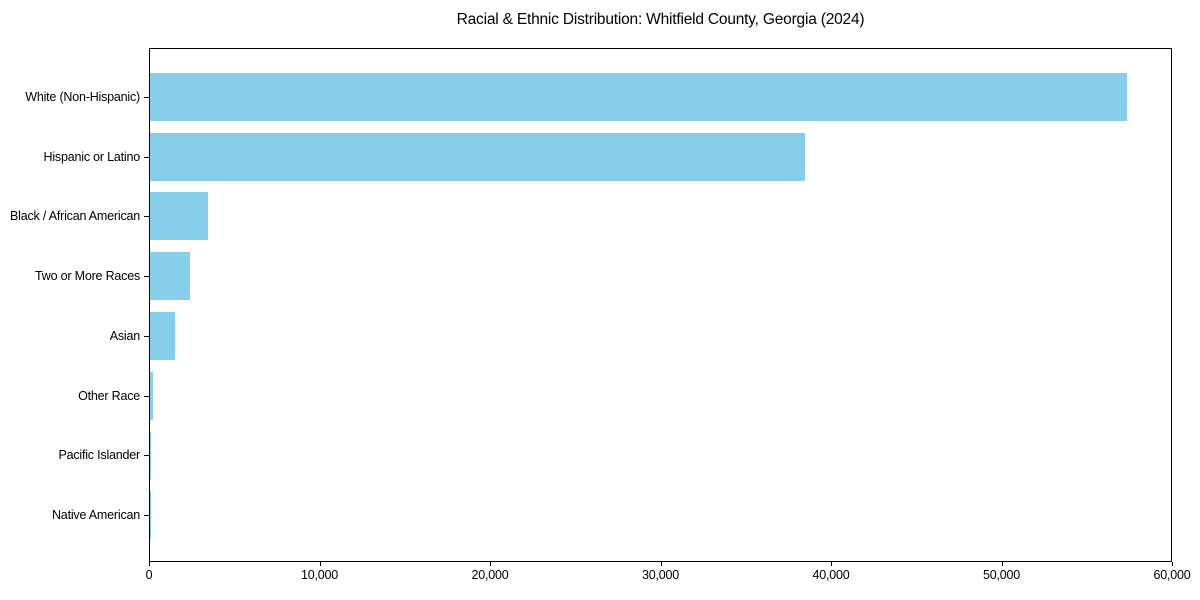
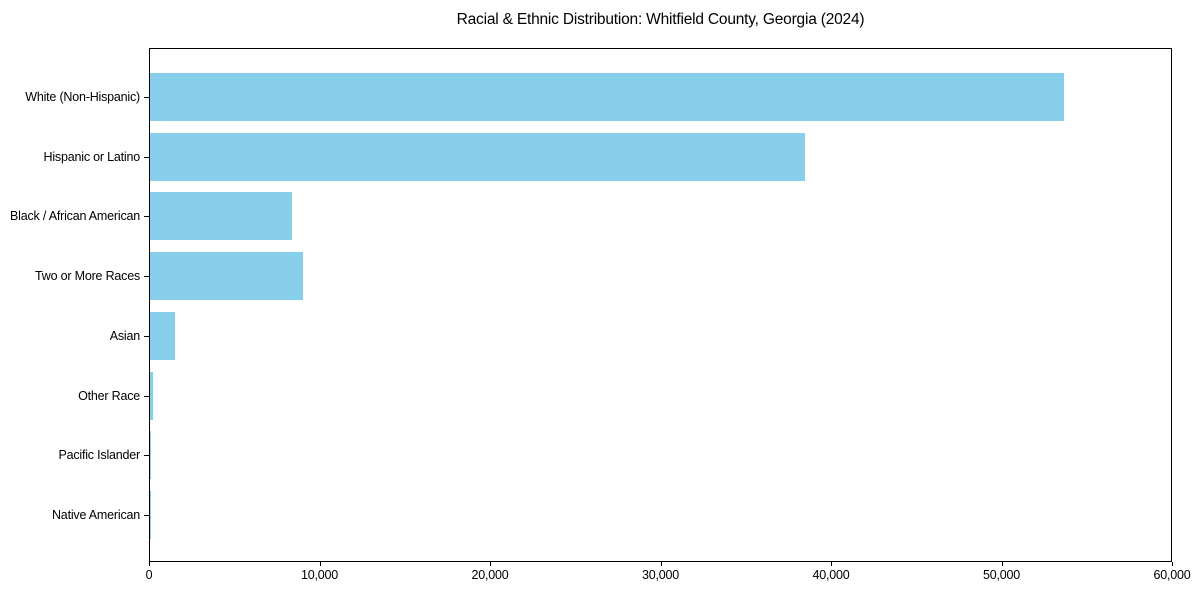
White (Non-Hispanic): 57300 -> 53600
Black / African American: 3400 -> 8300
Two or More Races: 2400 -> 9000
